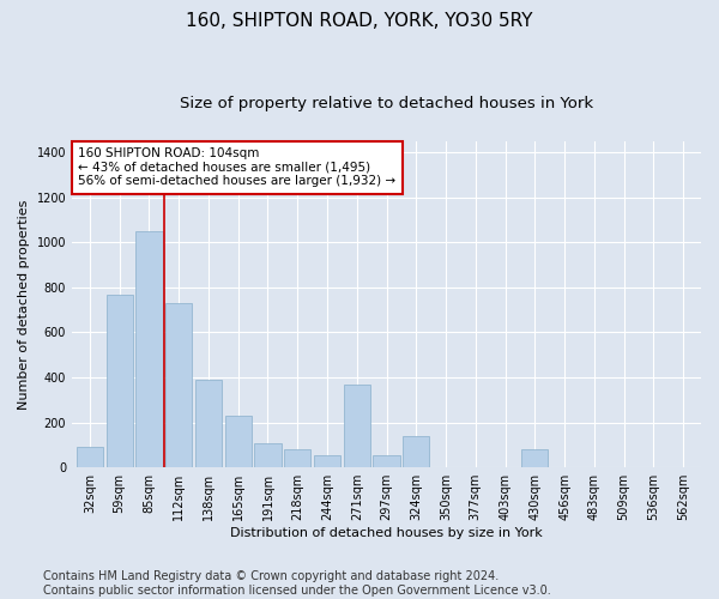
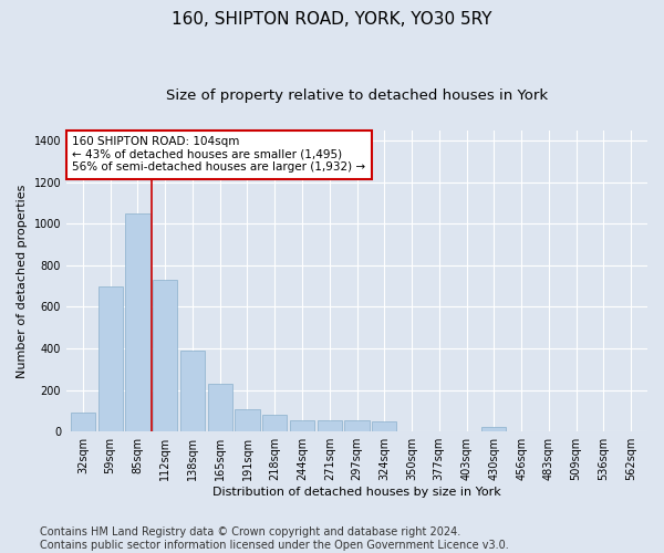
59sqm: 770 -> 700
271sqm: 370 -> 60
324sqm: 140 -> 50
430sqm: 80 -> 20
